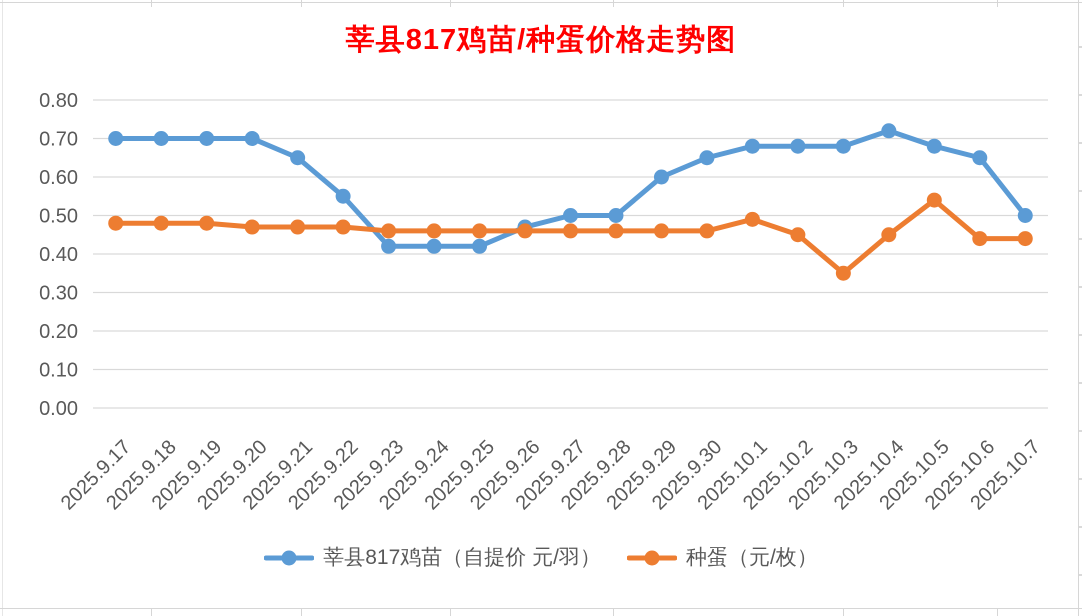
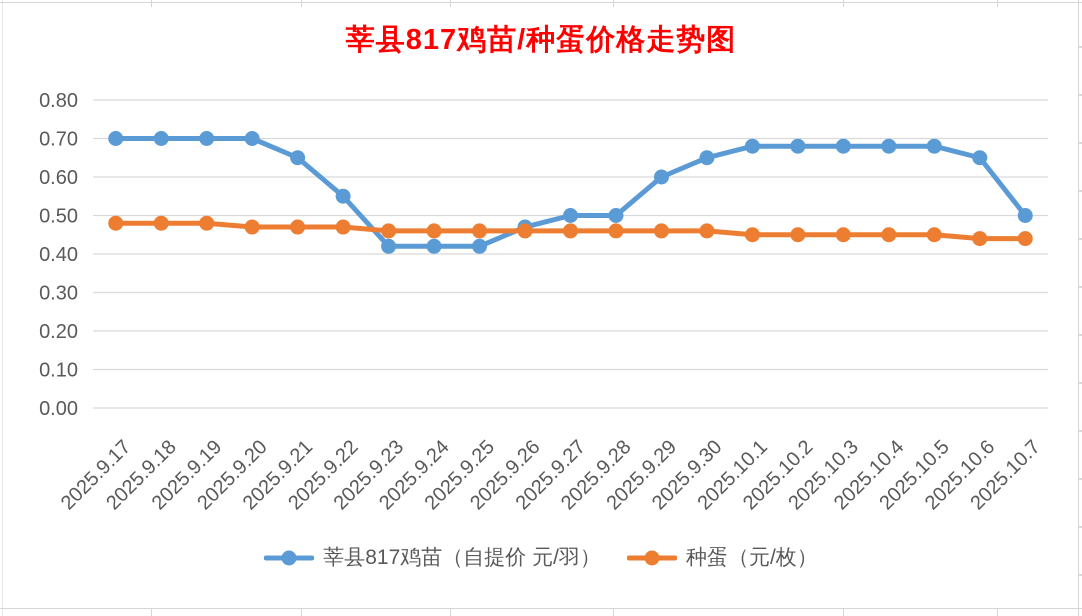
种蛋（元/枚）/2025.10.1: 0.49 -> 0.45
种蛋（元/枚）/2025.10.3: 0.35 -> 0.45
莘县817鸡苗（自提价 元/羽）/2025.10.4: 0.72 -> 0.68
种蛋（元/枚）/2025.10.5: 0.54 -> 0.45
